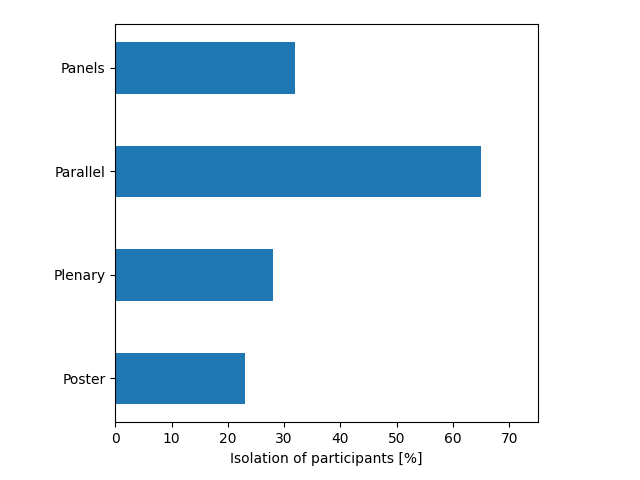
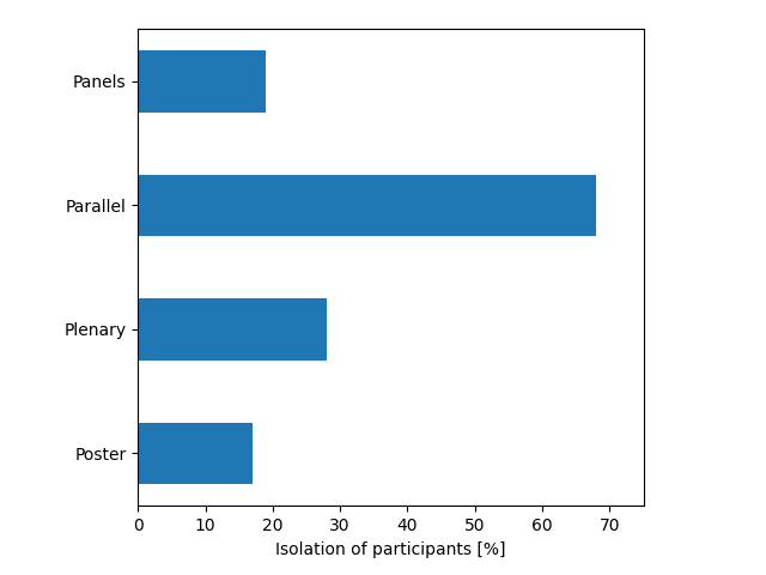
Panels: 32 -> 19
Parallel: 65 -> 68
Poster: 23 -> 17
